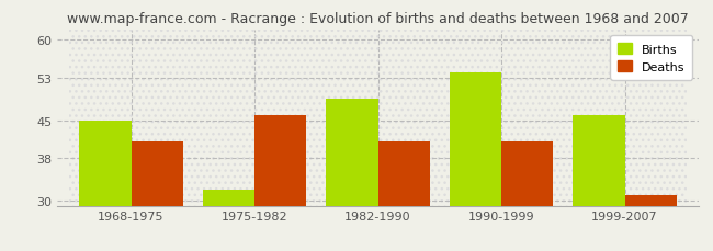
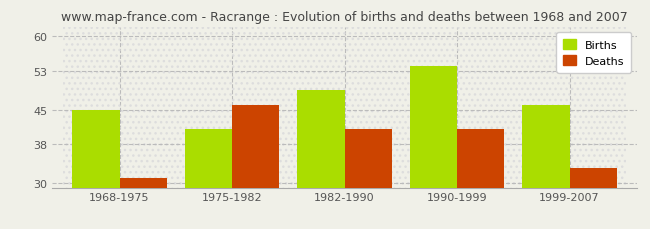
Deaths/1968-1975: 41 -> 31
Births/1975-1982: 32 -> 41
Deaths/1999-2007: 31 -> 33
